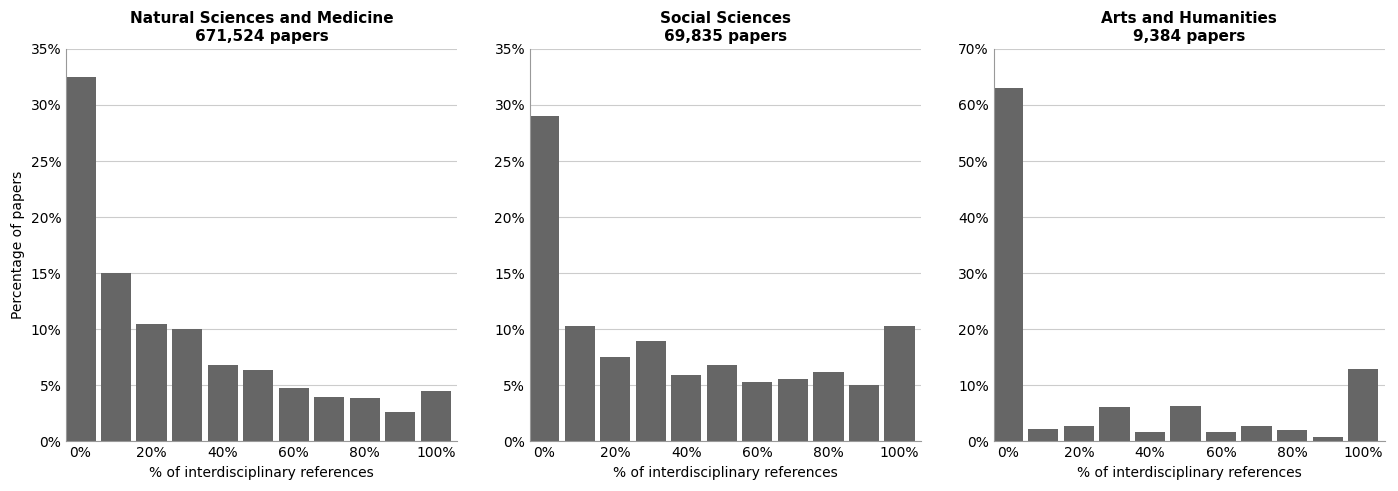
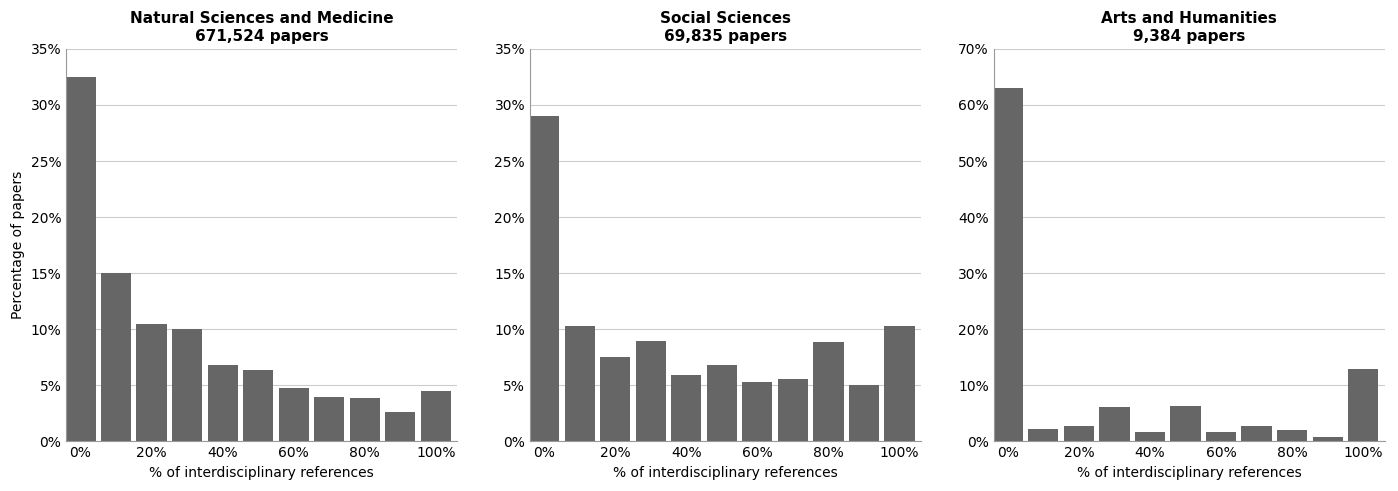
Social Sciences 69,835 papers/80%: 6.2% -> 8.9%
